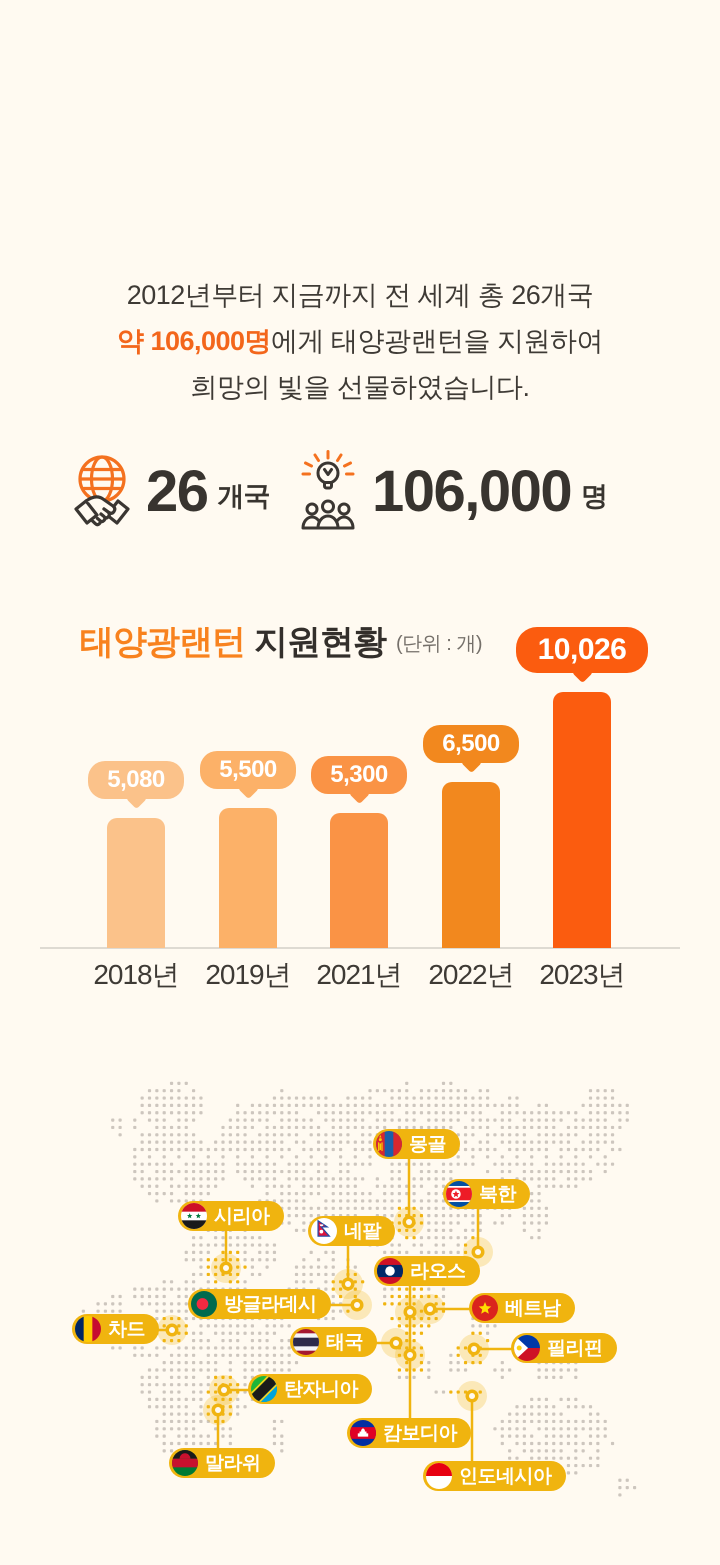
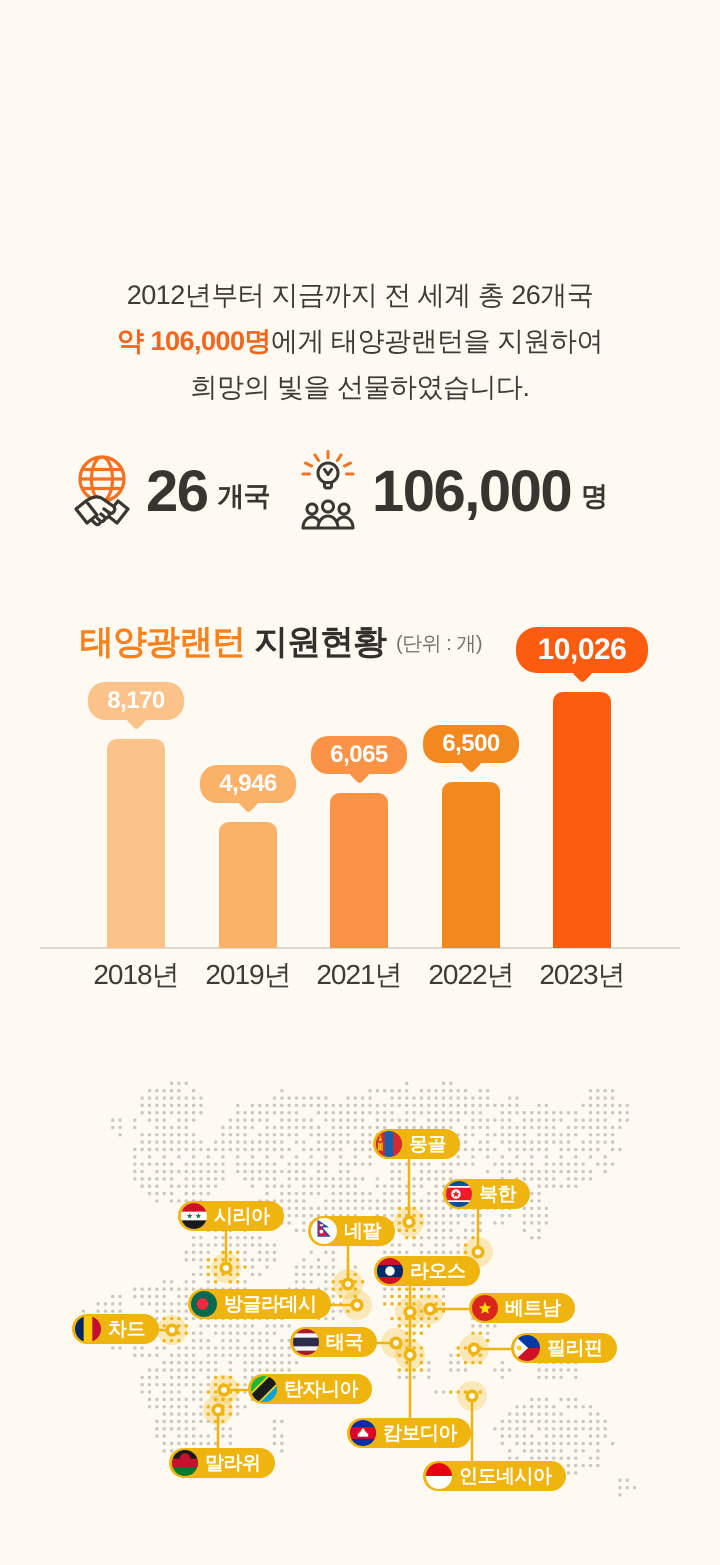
2018년: 5,080 -> 8,170
2019년: 5,500 -> 4,946
2021년: 5,300 -> 6,065
